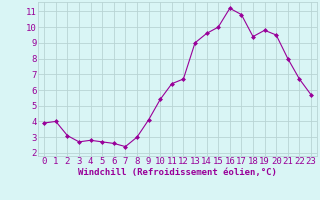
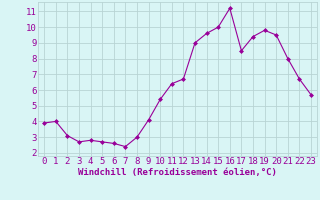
17: 10.8 -> 8.5
